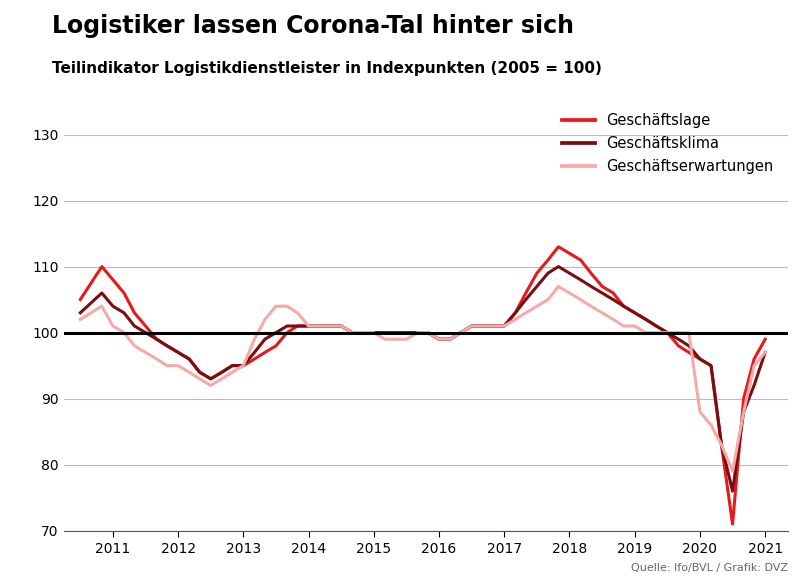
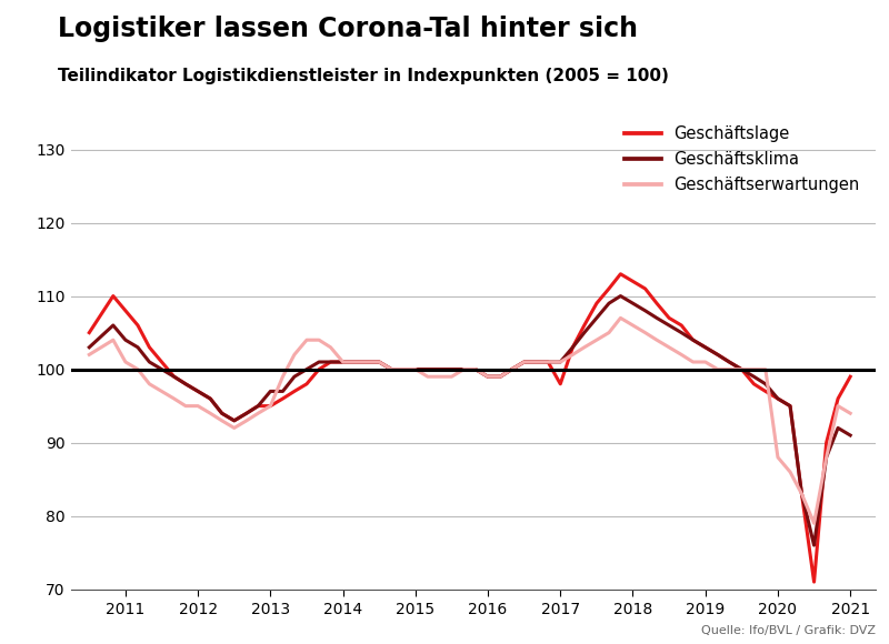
Geschäftsklima/2013: 95 -> 97
Geschäftslage/2017: 101 -> 98
Geschäftsklima/2021: 97 -> 91
Geschäftserwartungen/2021: 97 -> 94
